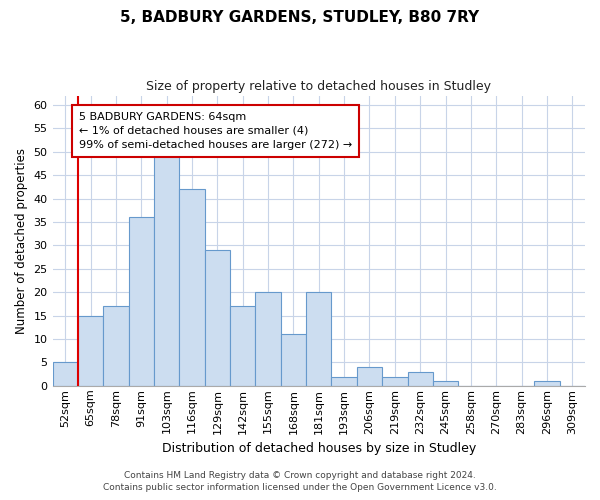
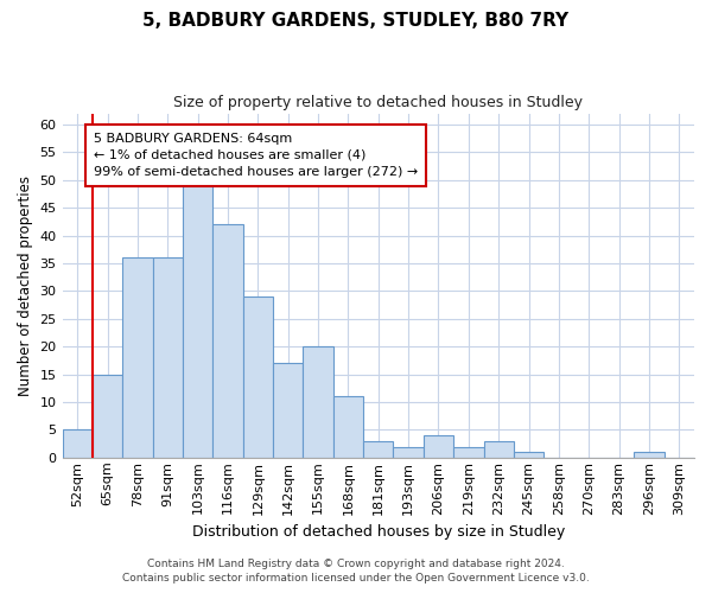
78sqm: 17 -> 36
181sqm: 20 -> 3
